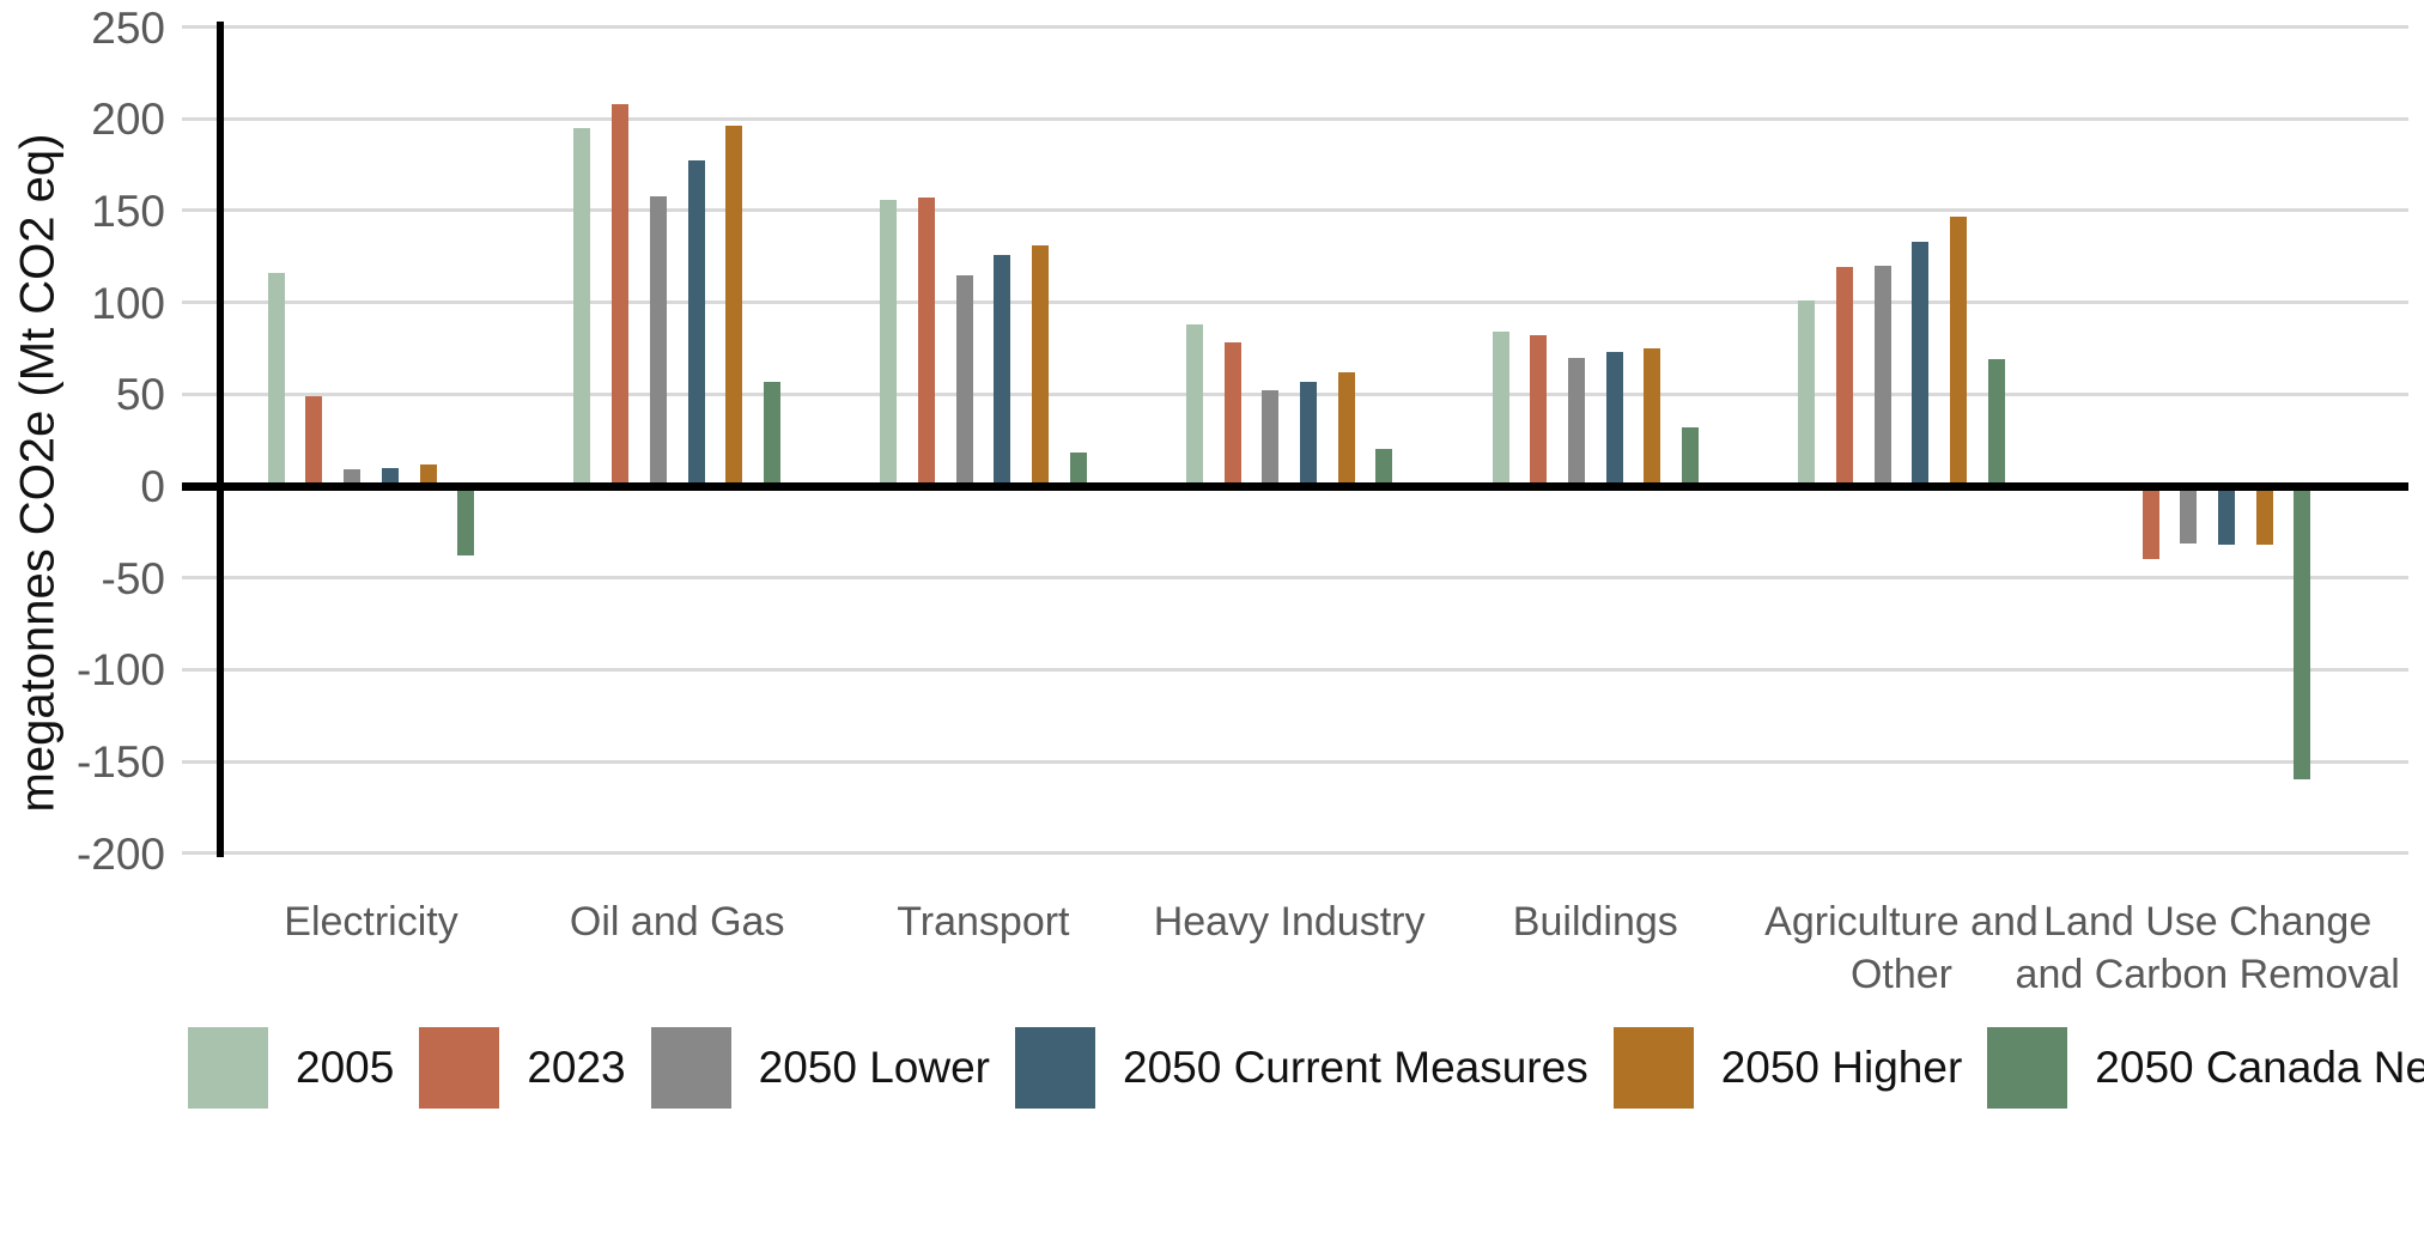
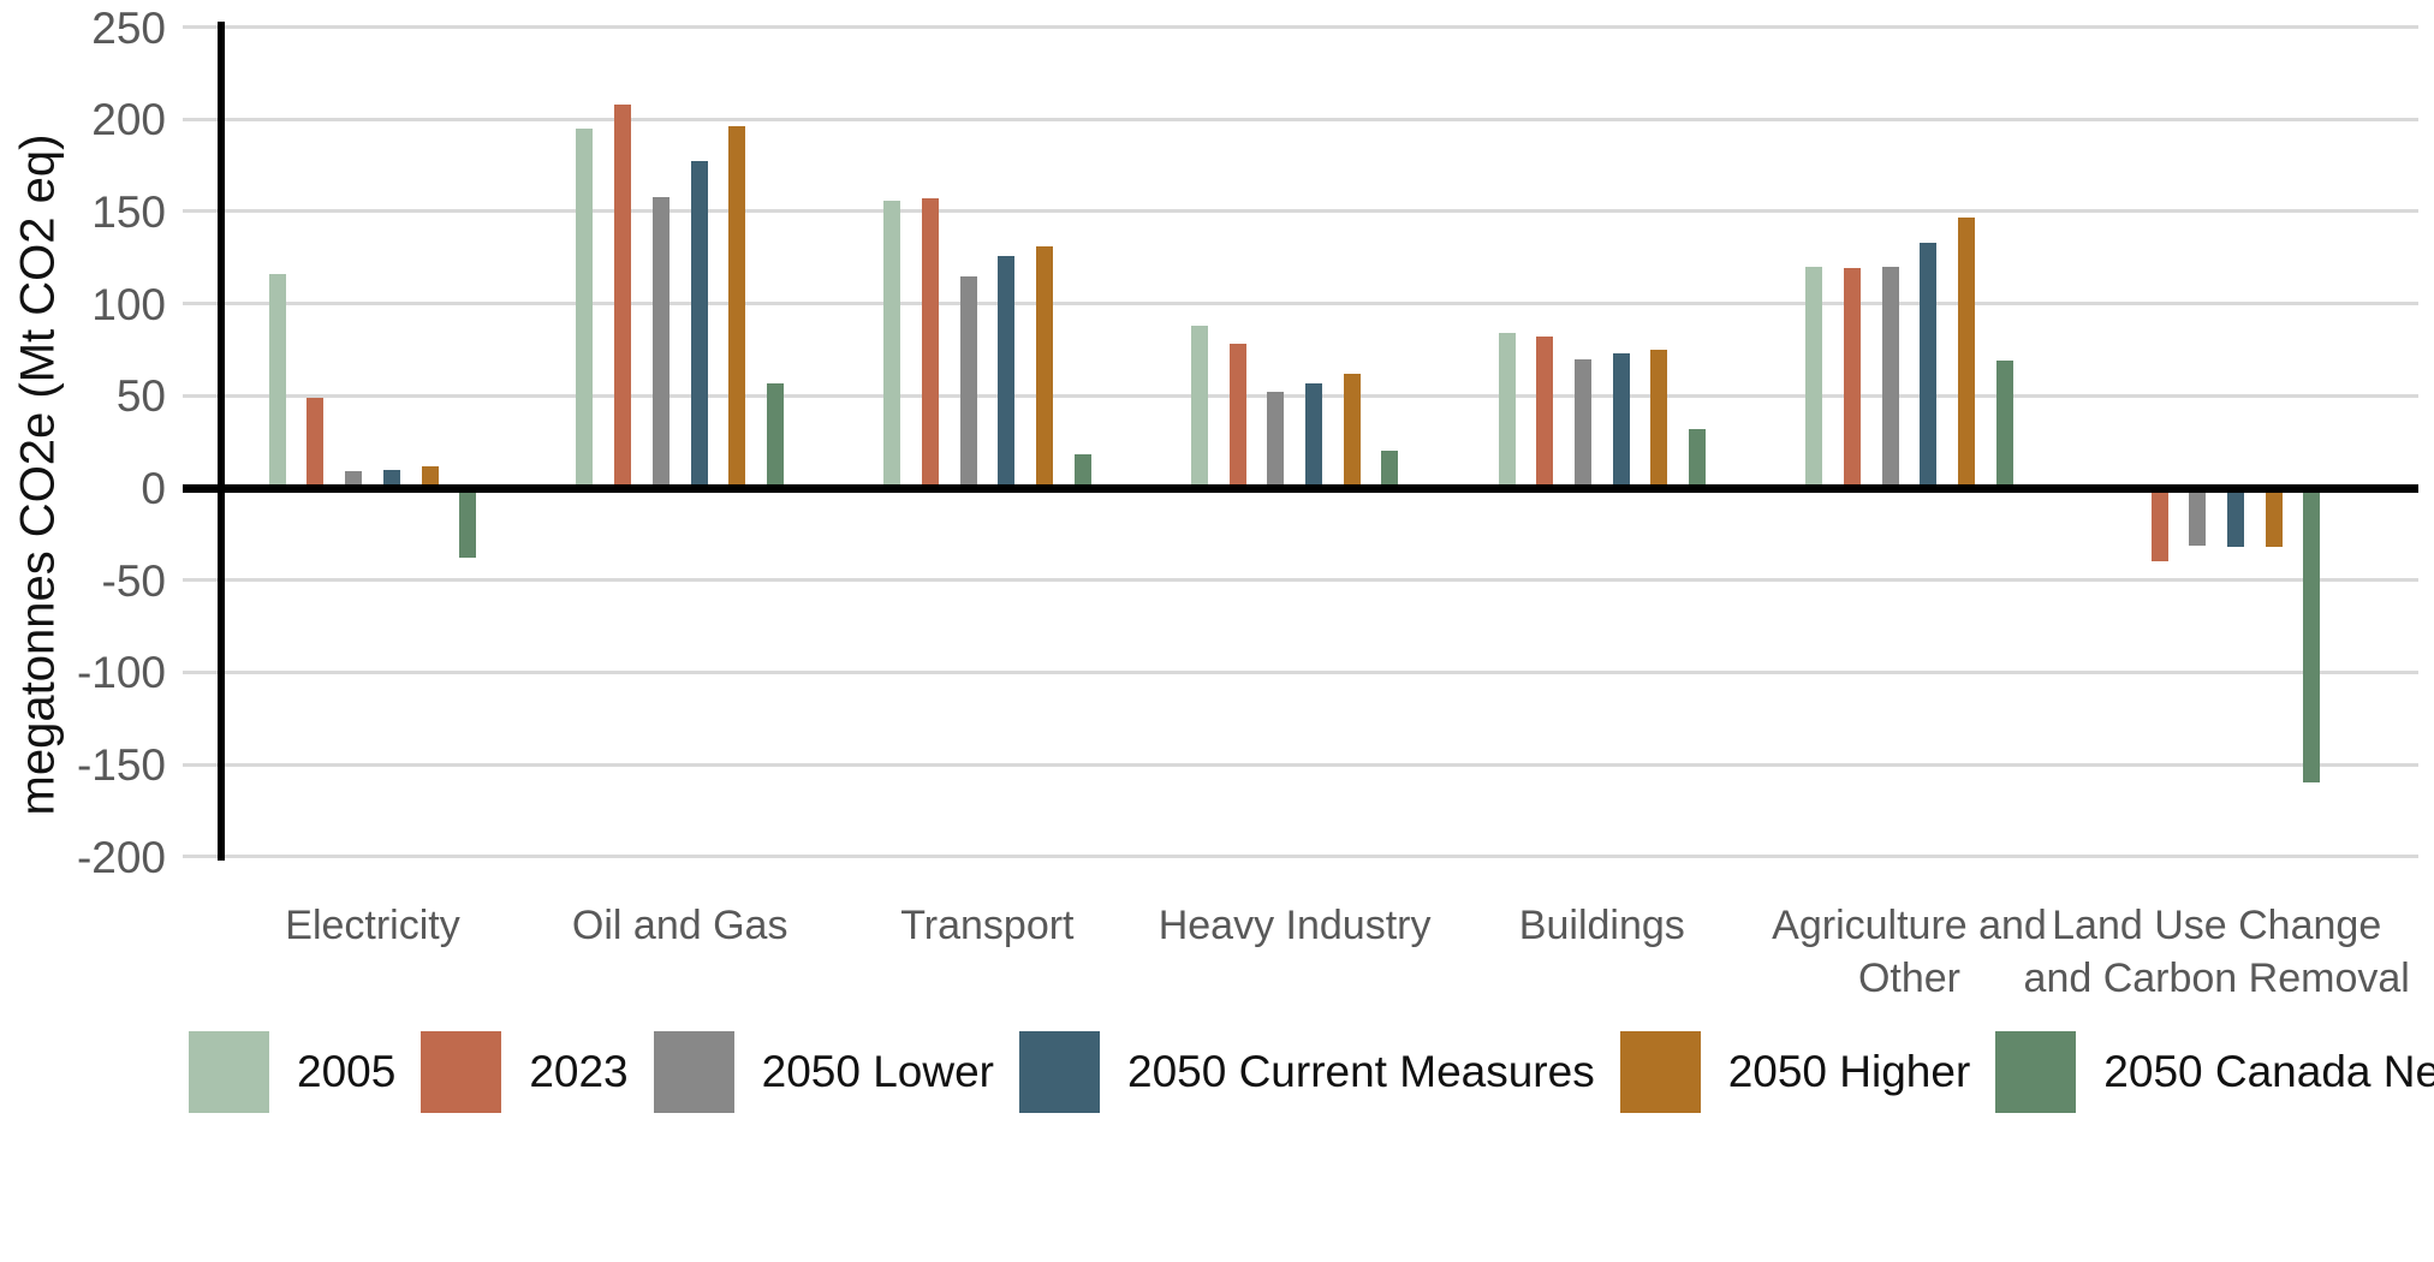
2005/Agriculture and Other: 101 -> 120
